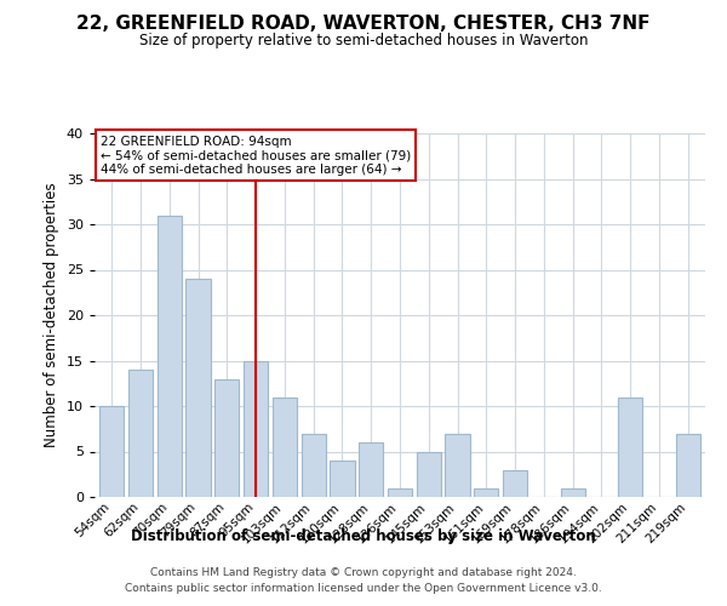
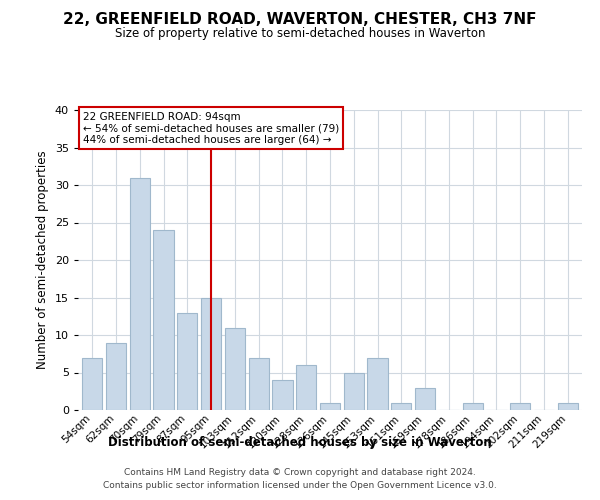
54sqm: 10 -> 7
62sqm: 14 -> 9
202sqm: 11 -> 1
219sqm: 7 -> 1
